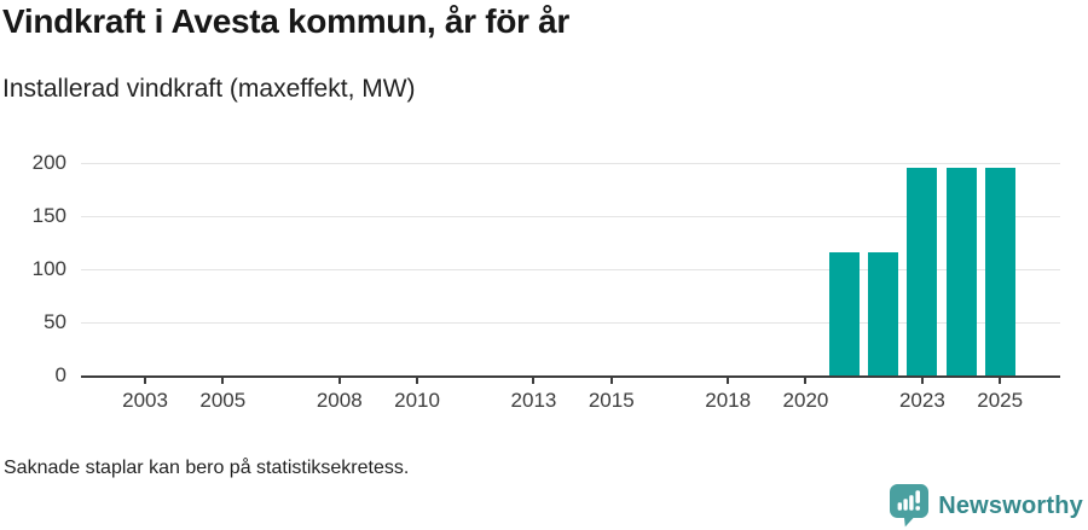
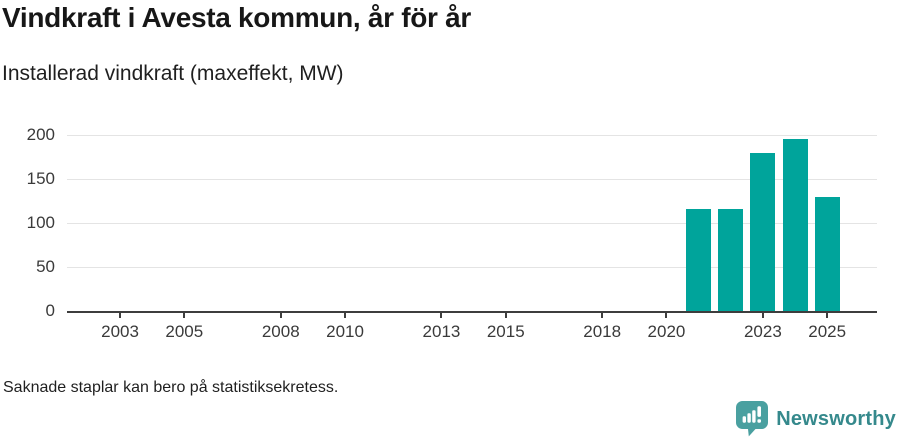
2023: 200 -> 180
2025: 200 -> 130
